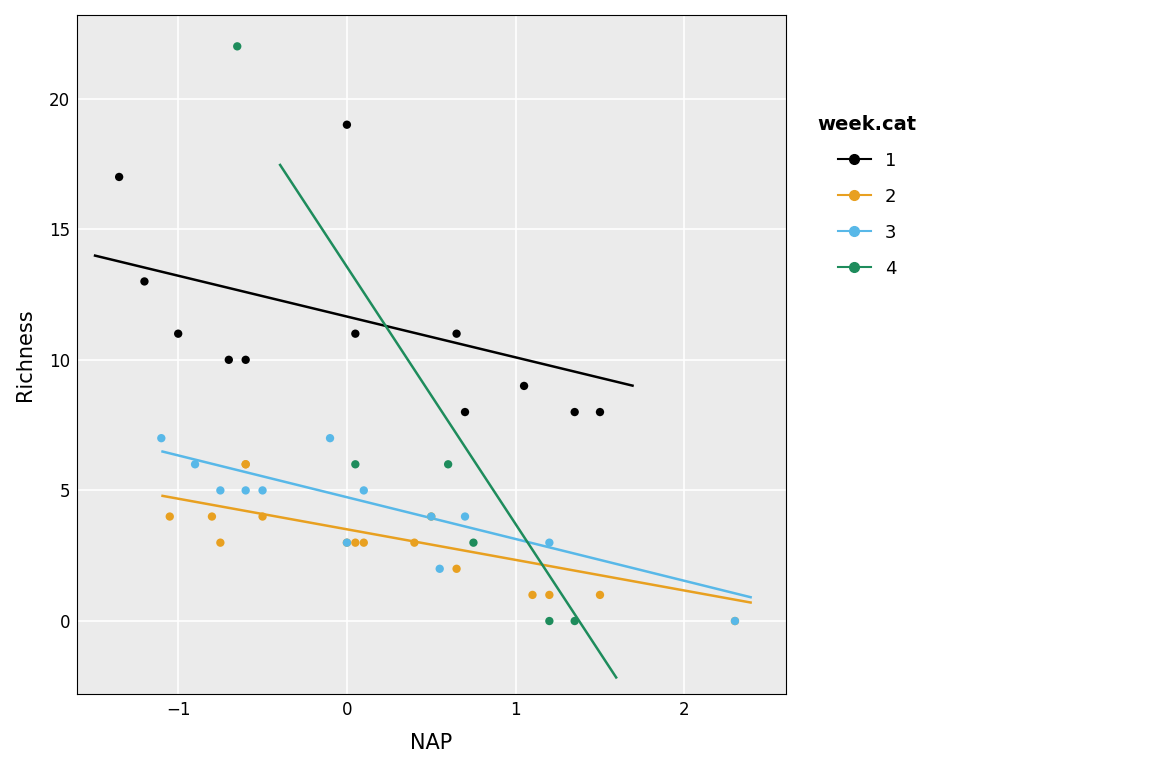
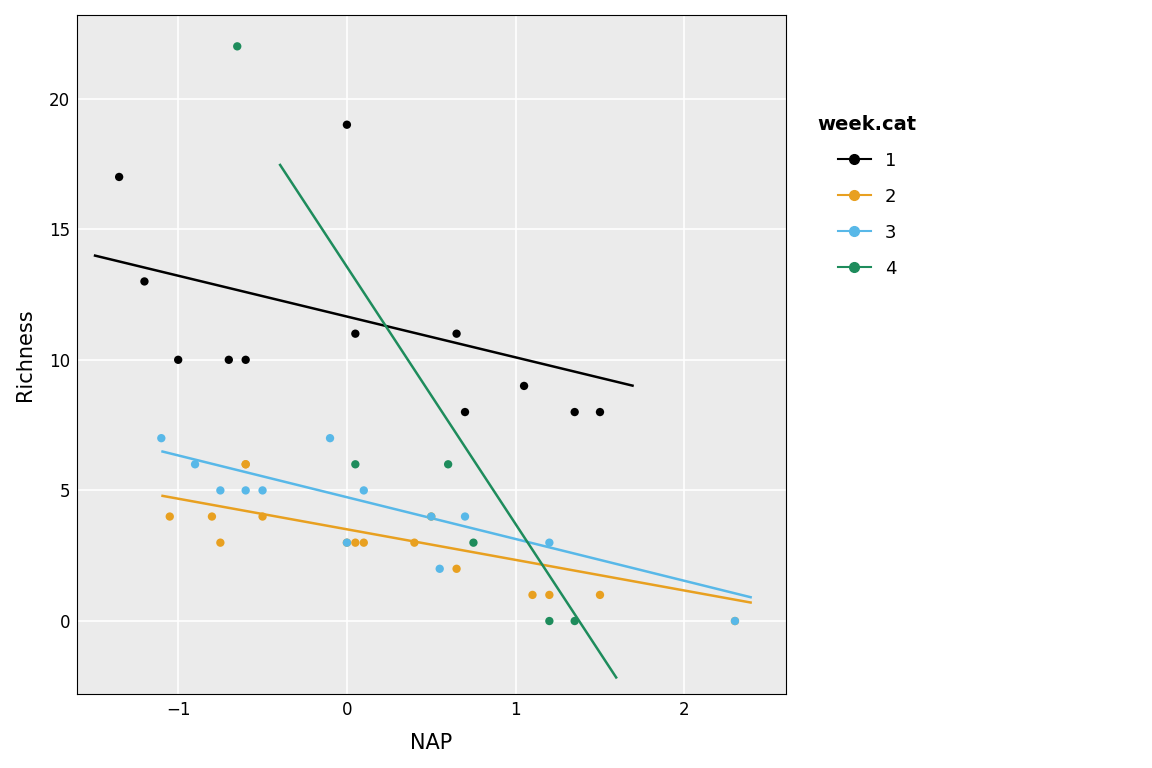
1/−1: 11 -> 10
